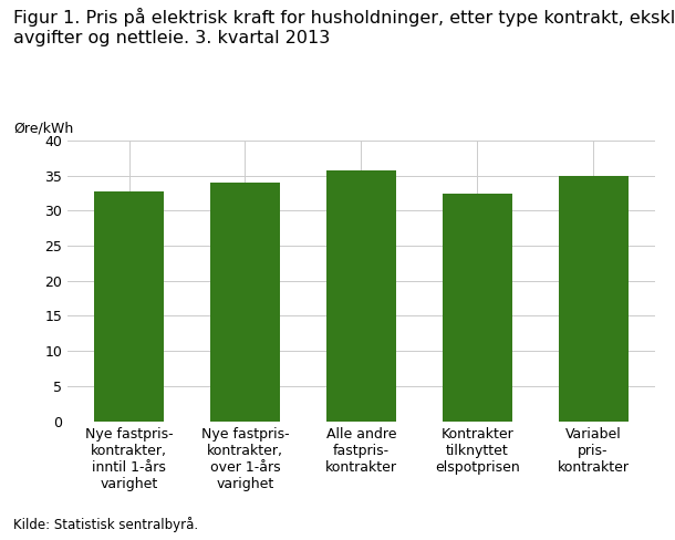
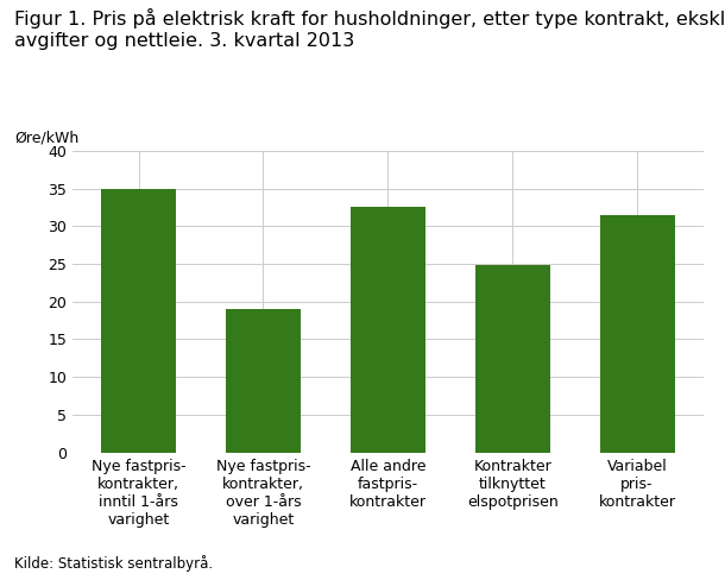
Nye fastpris- kontrakter, inntil 1-års varighet: 32.8 -> 35.0
Nye fastpris- kontrakter, over 1-års varighet: 34.0 -> 19.0
Alle andre fastpris- kontrakter: 35.8 -> 32.6
Kontrakter tilknyttet elspotprisen: 32.4 -> 24.8
Variabel pris- kontrakter: 35.0 -> 31.4
